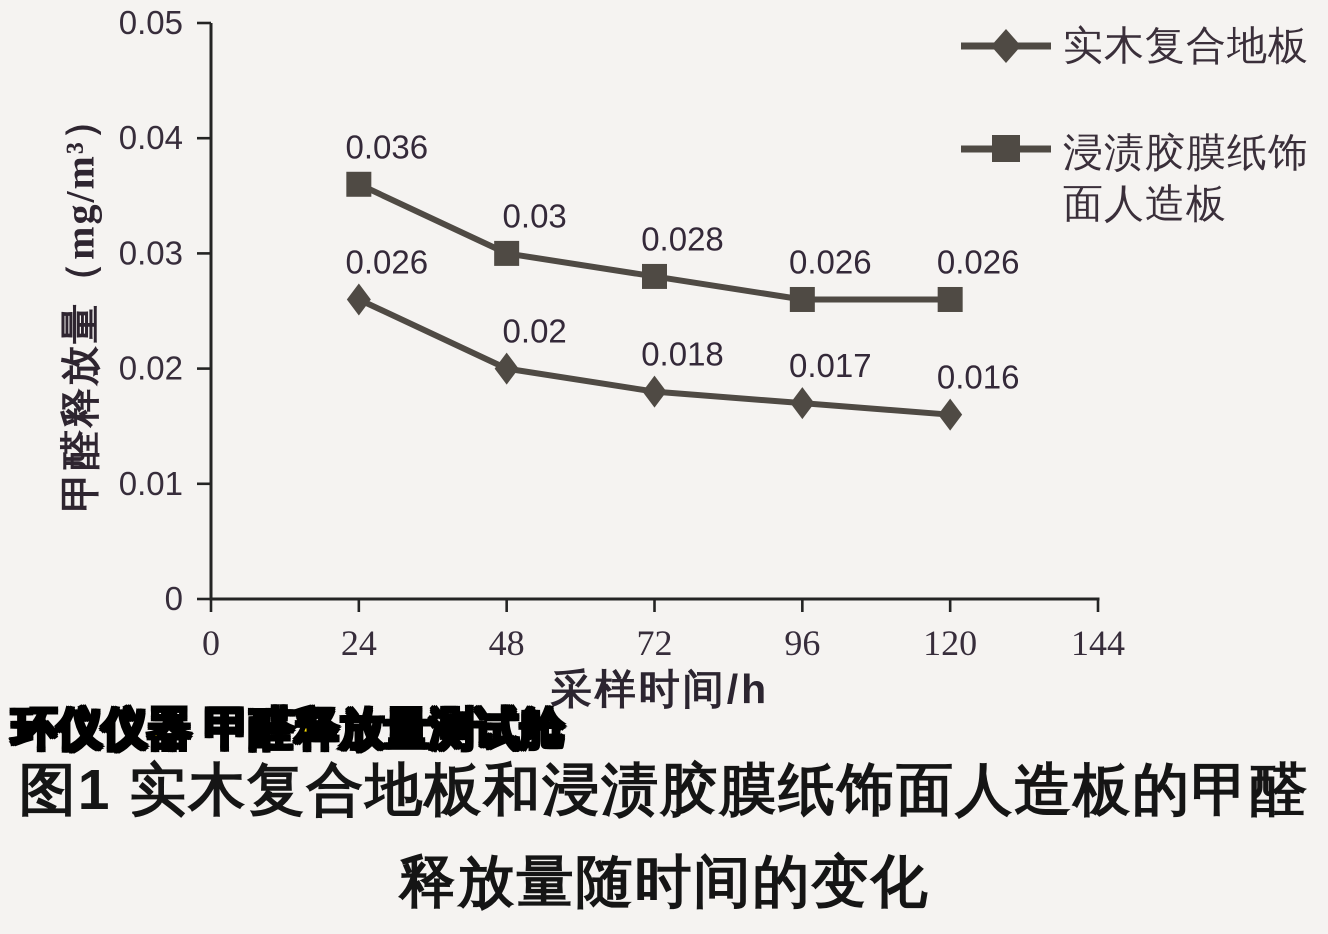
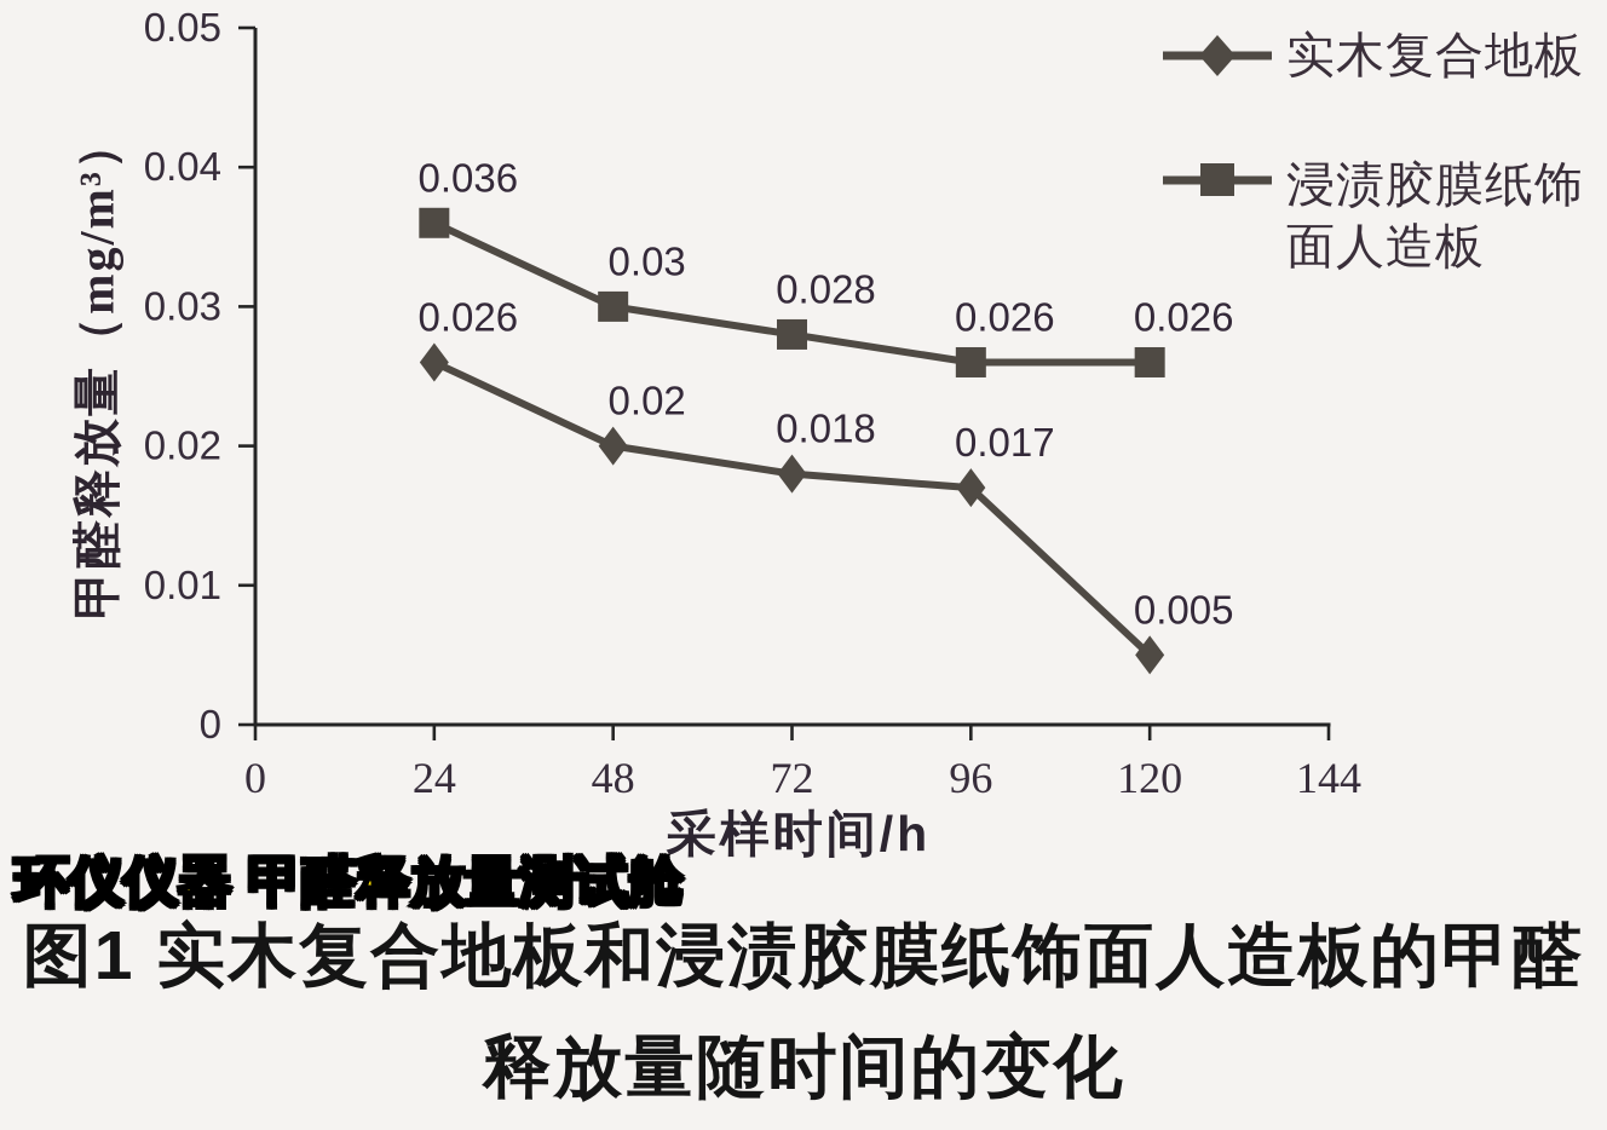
实木复合地板/120: 0.016 -> 0.005
